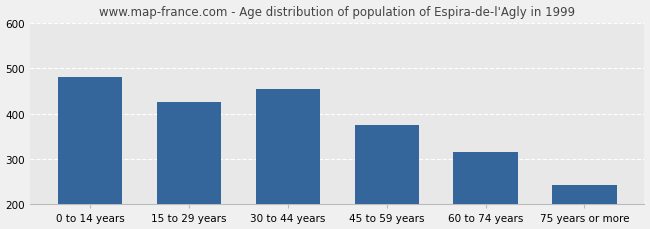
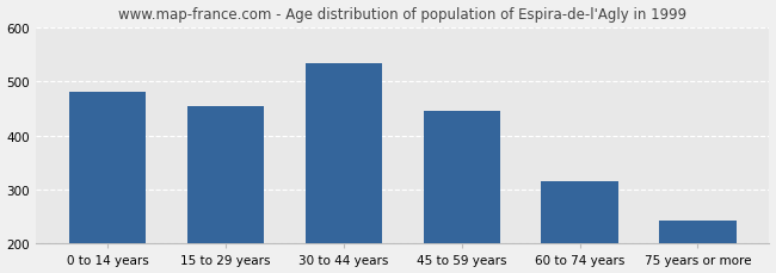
15 to 29 years: 425 -> 455
30 to 44 years: 455 -> 533
45 to 59 years: 375 -> 445
